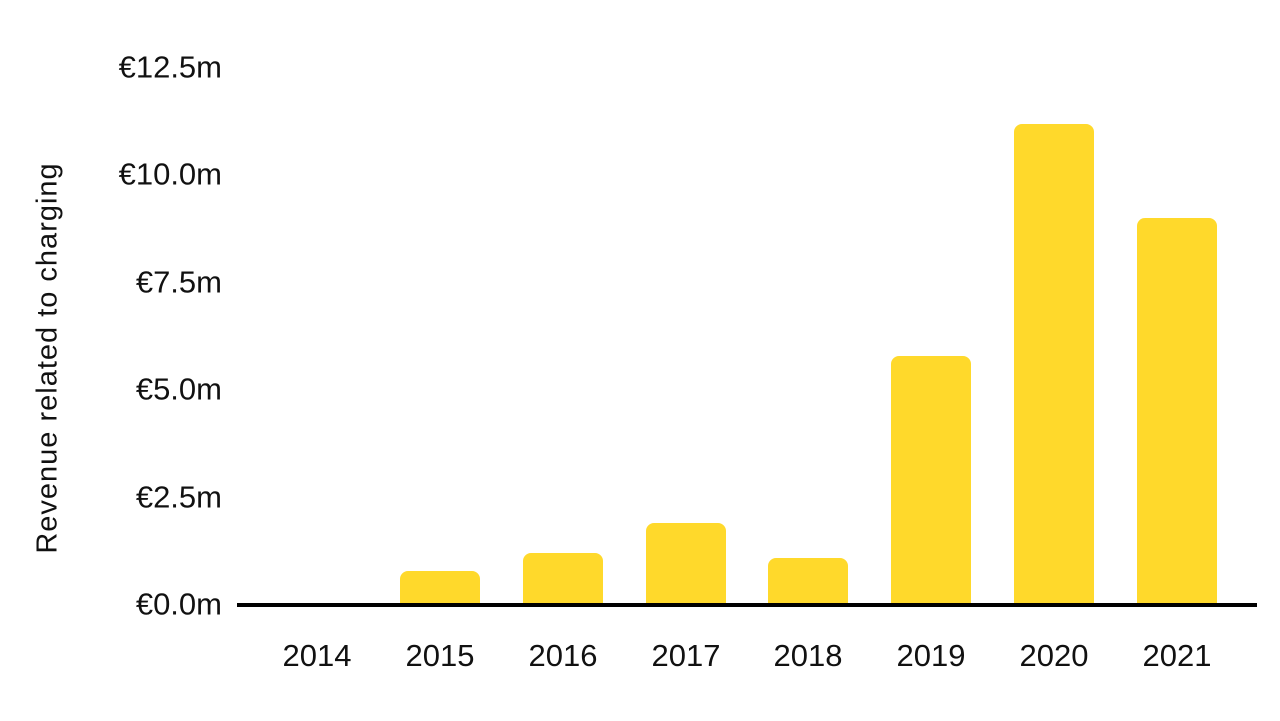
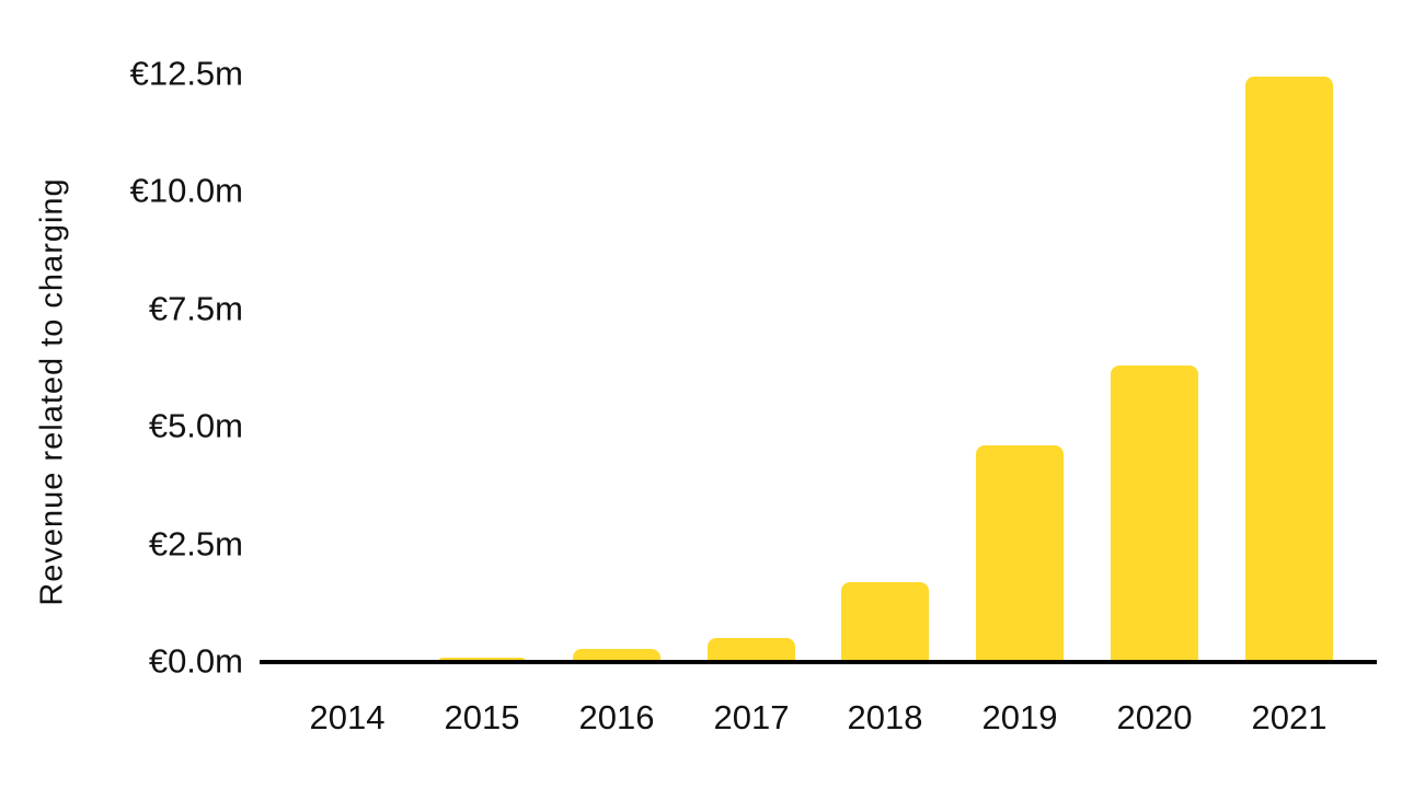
2015: €0.8m -> €0.1m
2016: €1.2m -> €0.3m
2017: €1.9m -> €0.5m
2018: €1.1m -> €1.7m
2019: €5.8m -> €4.6m
2020: €11.2m -> €6.3m
2021: €9.0m -> €12.4m
